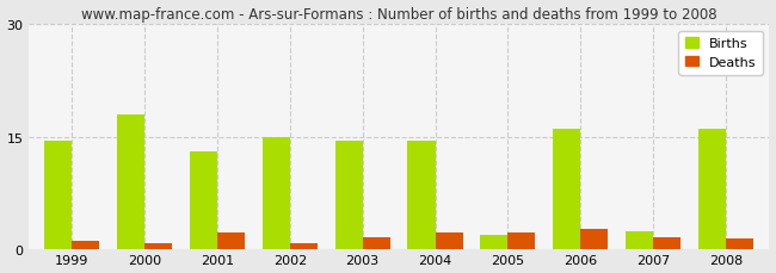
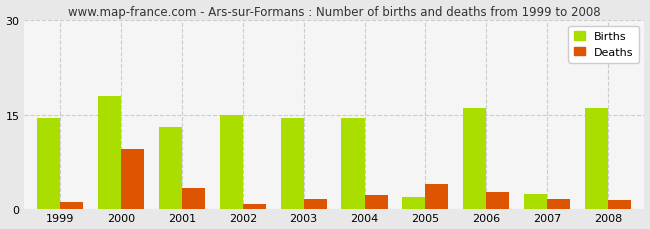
Deaths/2000: 0.8 -> 9.6
Deaths/2001: 2.3 -> 3.4
Deaths/2005: 2.3 -> 4.0
